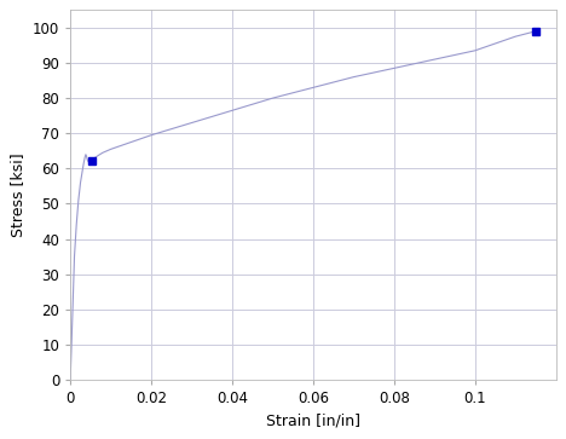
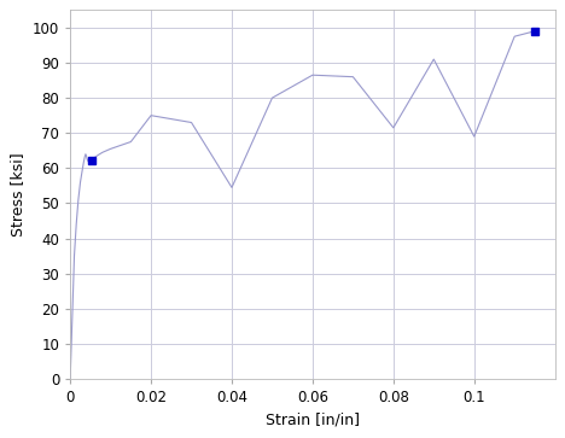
0.02: 69.5 -> 75.0
0.04: 76.5 -> 54.5
0.06: 83.0 -> 86.5
0.08: 88.5 -> 71.5
0.1: 93.5 -> 69.0
